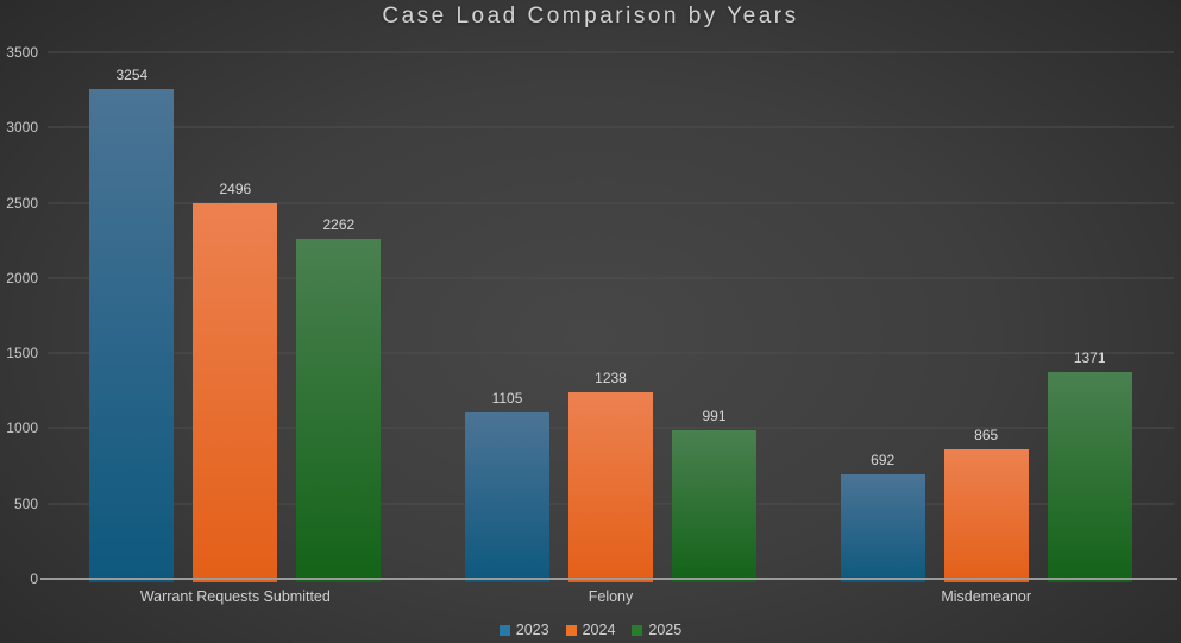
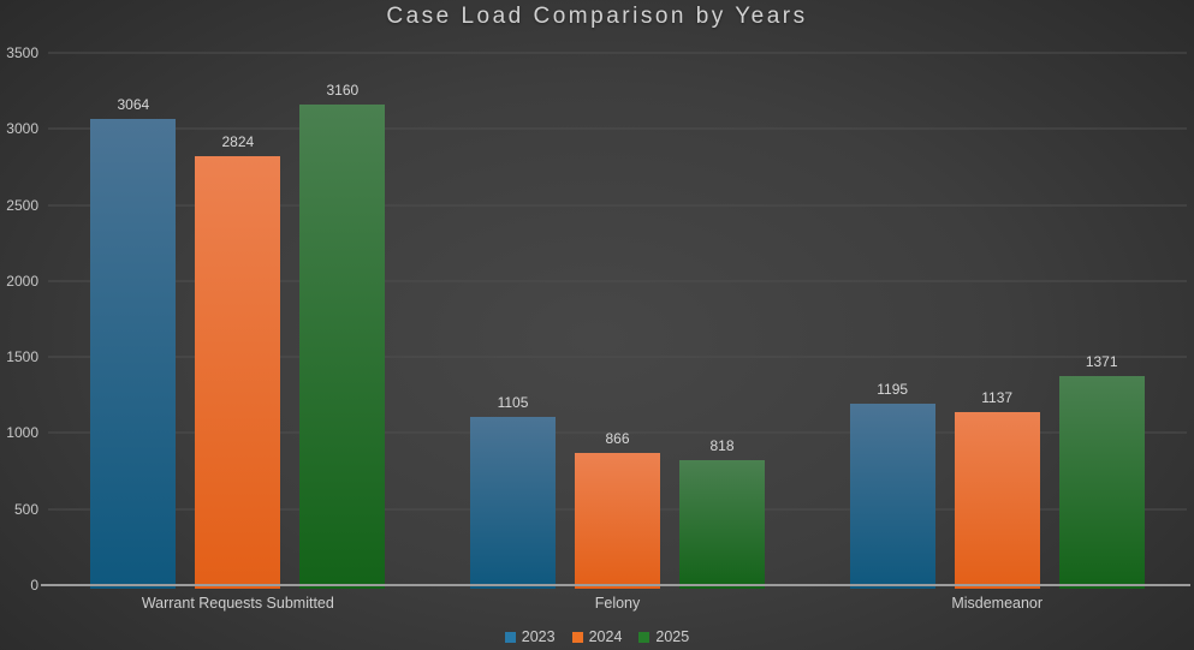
2023/Warrant Requests Submitted: 3254 -> 3064
2024/Warrant Requests Submitted: 2496 -> 2824
2025/Warrant Requests Submitted: 2262 -> 3160
2024/Felony: 1238 -> 866
2025/Felony: 991 -> 818
2023/Misdemeanor: 692 -> 1195
2024/Misdemeanor: 865 -> 1137
